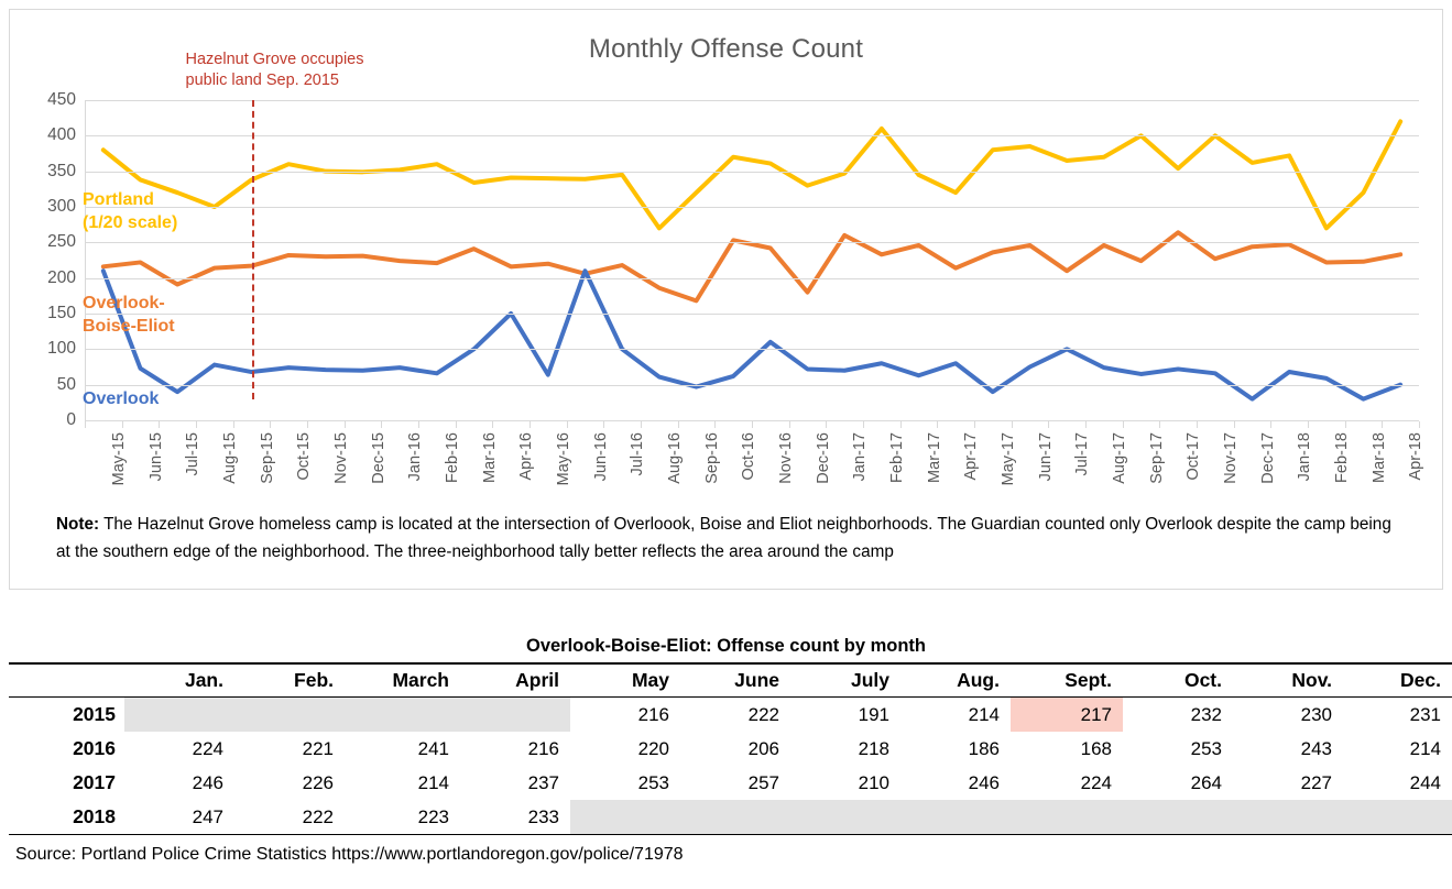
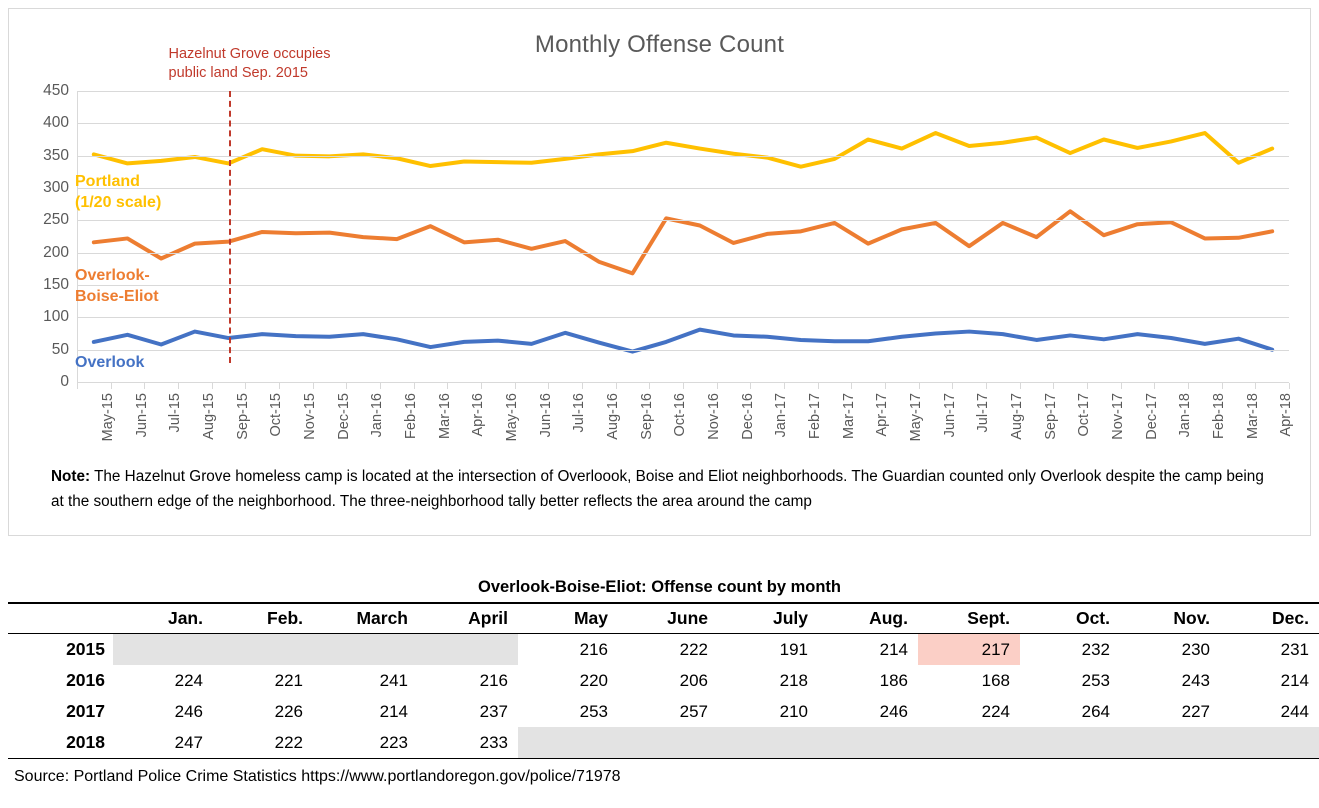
Portland (1/20 scale)/May-15: 380 -> 350
Overlook/May-15: 210 -> 60
Portland (1/20 scale)/Jul-15: 320 -> 340
Overlook/Jul-15: 40 -> 60
Portland (1/20 scale)/Aug-15: 300 -> 350
Portland (1/20 scale)/Feb-16: 360 -> 350
Overlook/Mar-16: 100 -> 50
Overlook/Apr-16: 150 -> 60
Overlook/Jun-16: 210 -> 60
Overlook/Jul-16: 100 -> 80
Portland (1/20 scale)/Aug-16: 270 -> 350
Portland (1/20 scale)/Sep-16: 320 -> 360
Overlook/Nov-16: 110 -> 80
Portland (1/20 scale)/Dec-16: 330 -> 350
Overlook-Boise-Eliot/Dec-16: 180 -> 220
Overlook-Boise-Eliot/Jan-17: 260 -> 230
Portland (1/20 scale)/Feb-17: 410 -> 330
Overlook/Feb-17: 80 -> 60
Portland (1/20 scale)/Apr-17: 320 -> 380
Overlook/Apr-17: 80 -> 60
Portland (1/20 scale)/May-17: 380 -> 360
Overlook/May-17: 40 -> 70
Overlook/Jul-17: 100 -> 80
Portland (1/20 scale)/Sep-17: 400 -> 380
Portland (1/20 scale)/Nov-17: 400 -> 380
Overlook/Dec-17: 30 -> 70
Portland (1/20 scale)/Feb-18: 270 -> 380
Portland (1/20 scale)/Mar-18: 320 -> 340
Overlook/Mar-18: 30 -> 70
Portland (1/20 scale)/Apr-18: 420 -> 360
